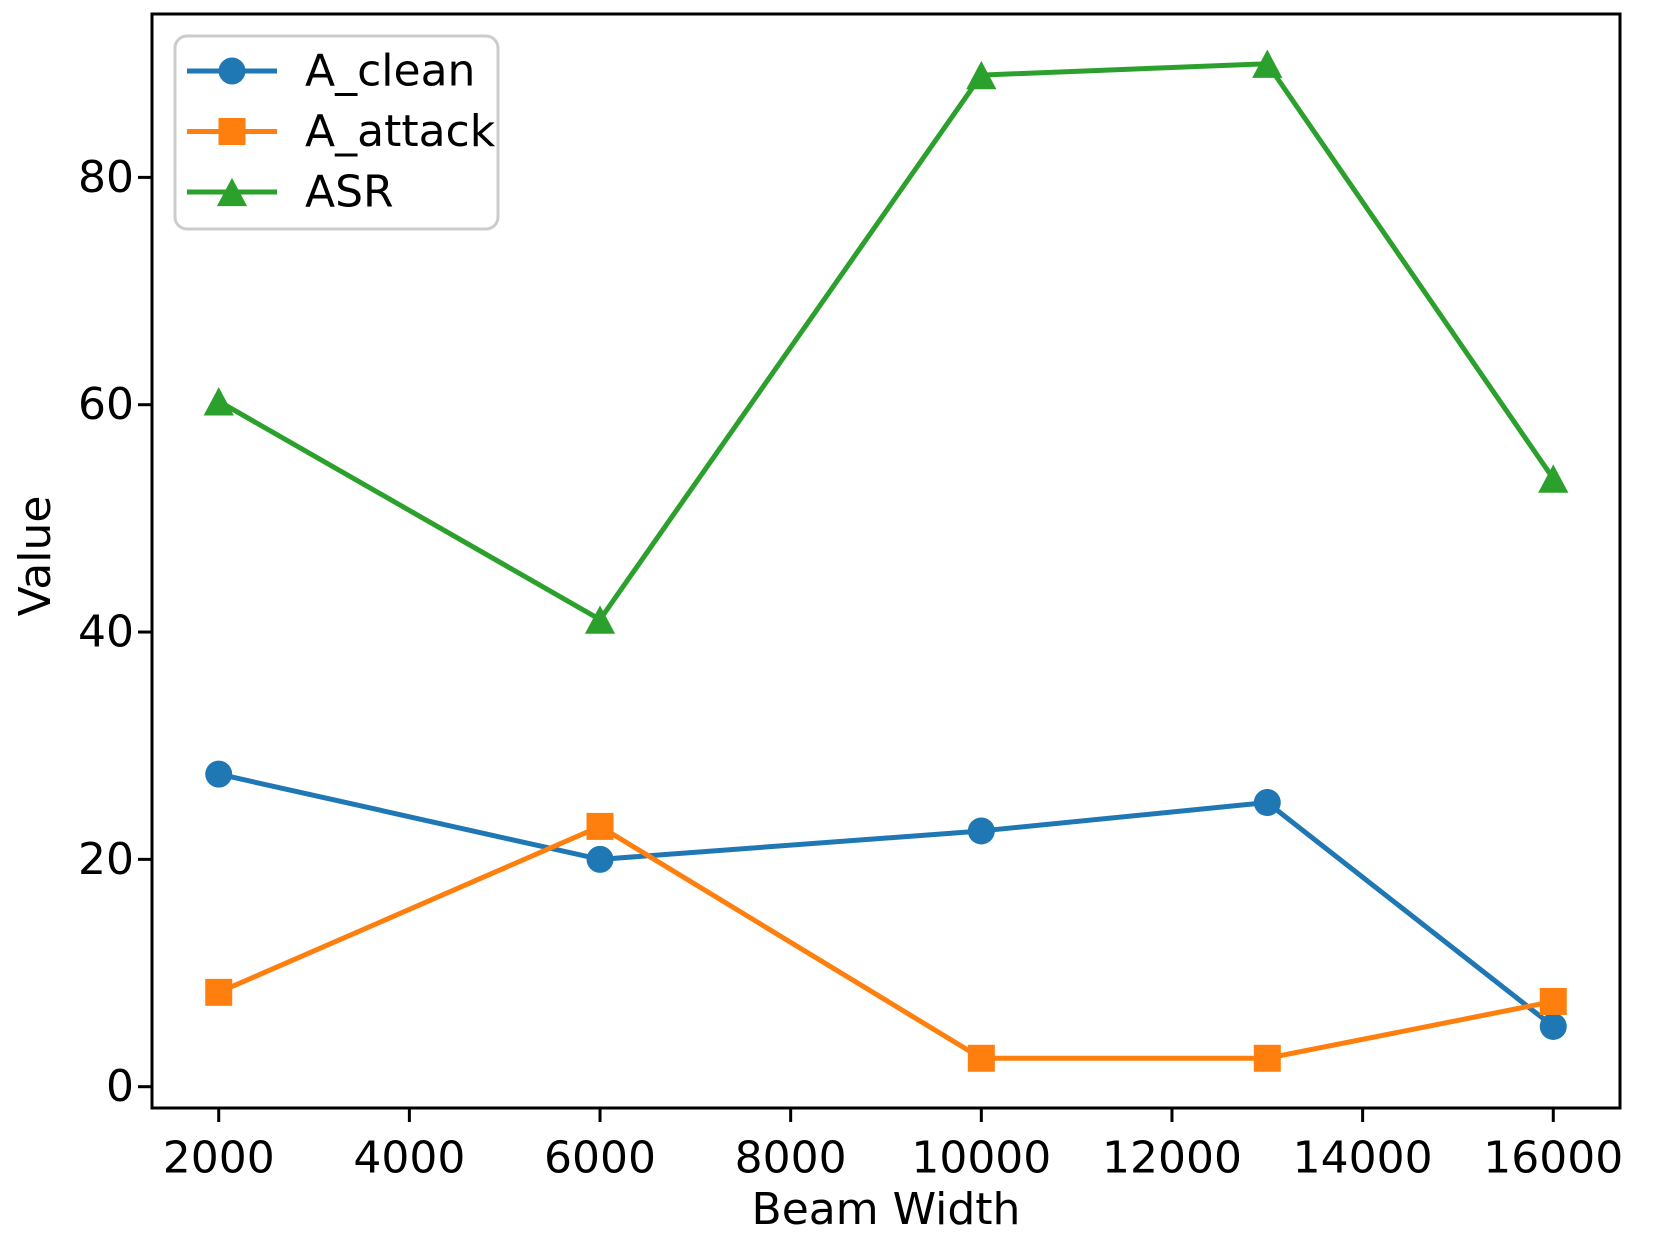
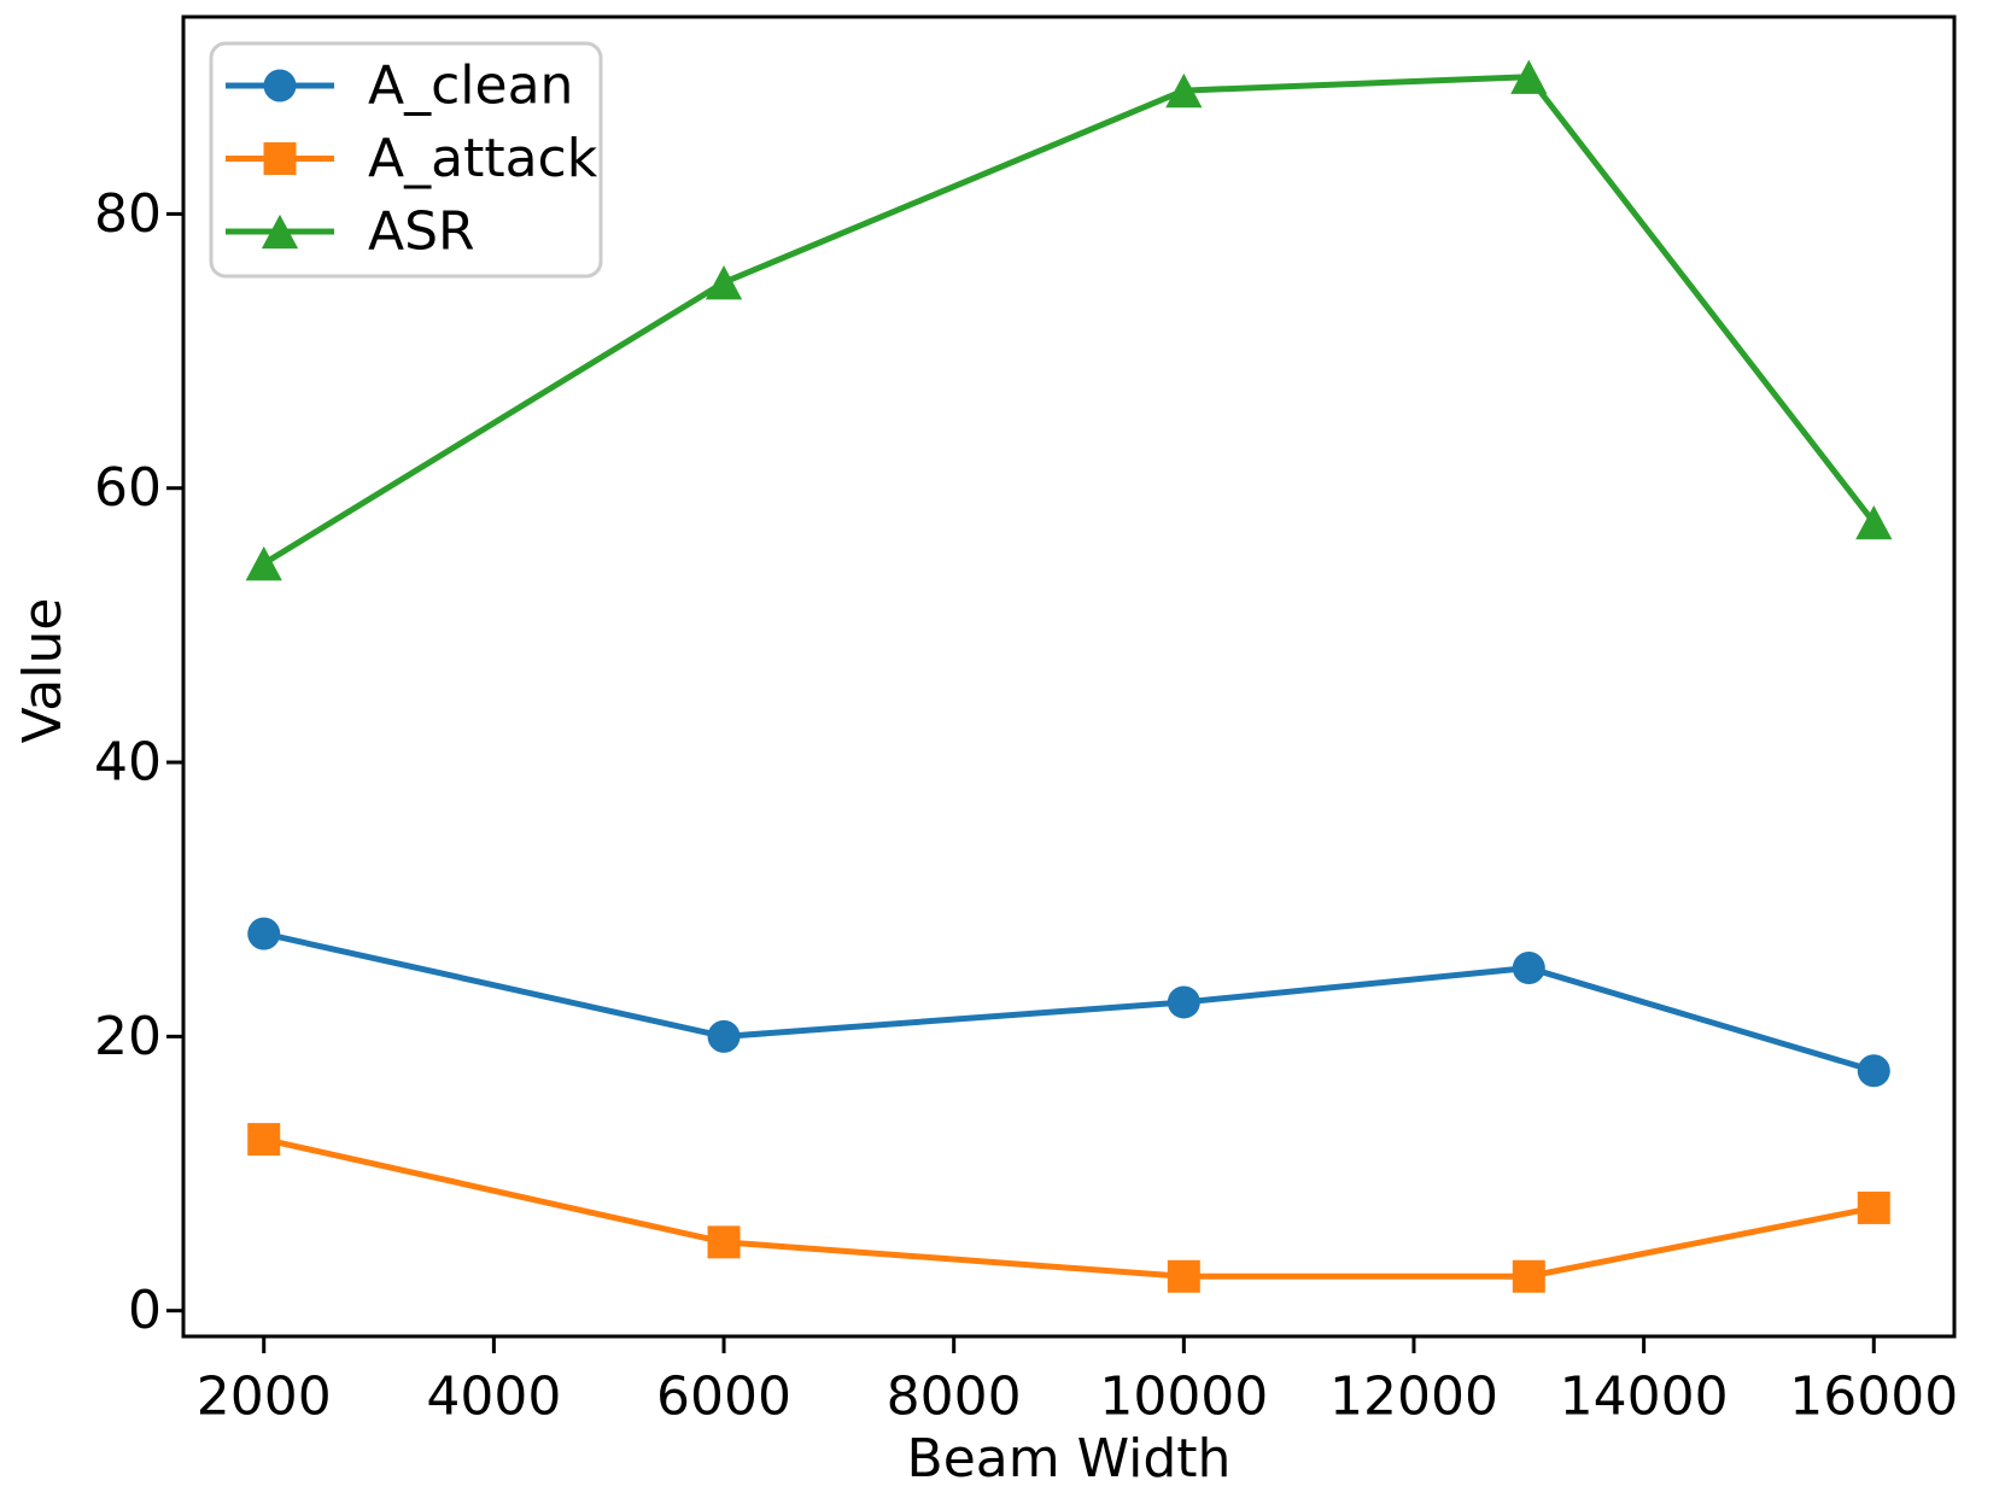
A_attack/2000: 8.3 -> 12.5
ASR/2000: 60.3 -> 54.5
A_attack/6000: 22.9 -> 5.0
ASR/6000: 41.1 -> 75.0
A_clean/16000: 5.3 -> 17.5
ASR/16000: 53.5 -> 57.5
